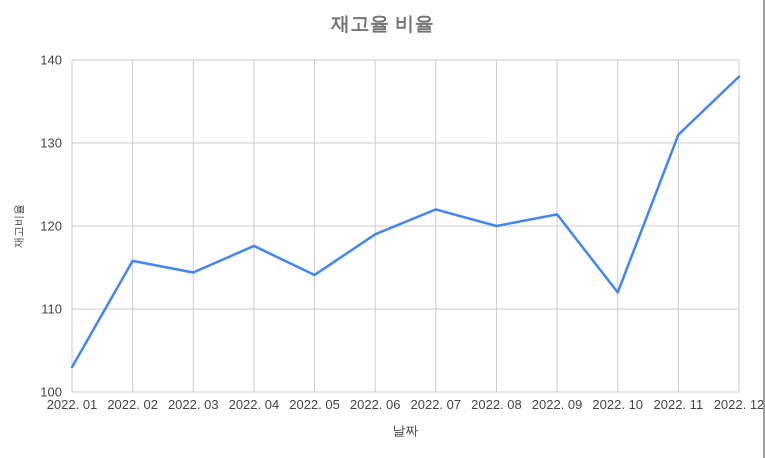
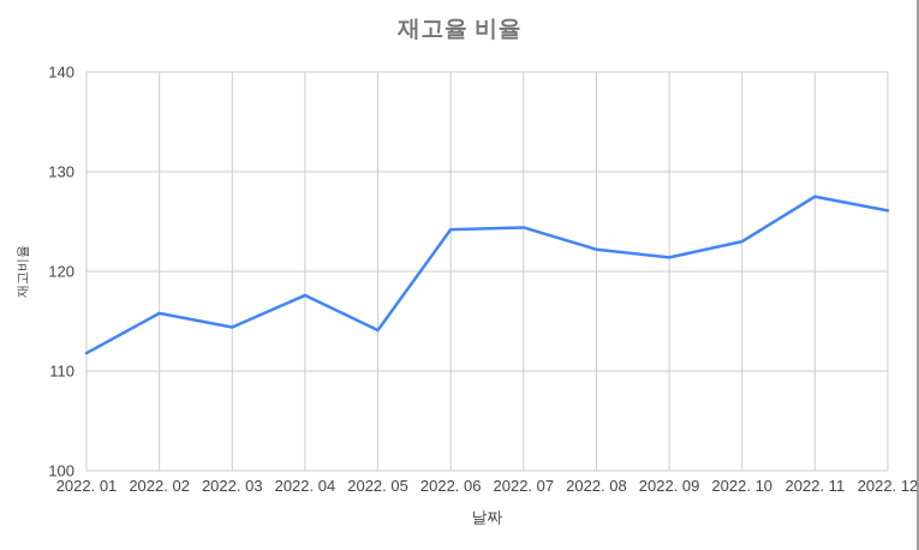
2022. 01: 103 -> 112
2022. 06: 119 -> 124
2022. 07: 122 -> 124
2022. 08: 120 -> 122
2022. 10: 112 -> 123
2022. 11: 131 -> 128
2022. 12: 138 -> 126
